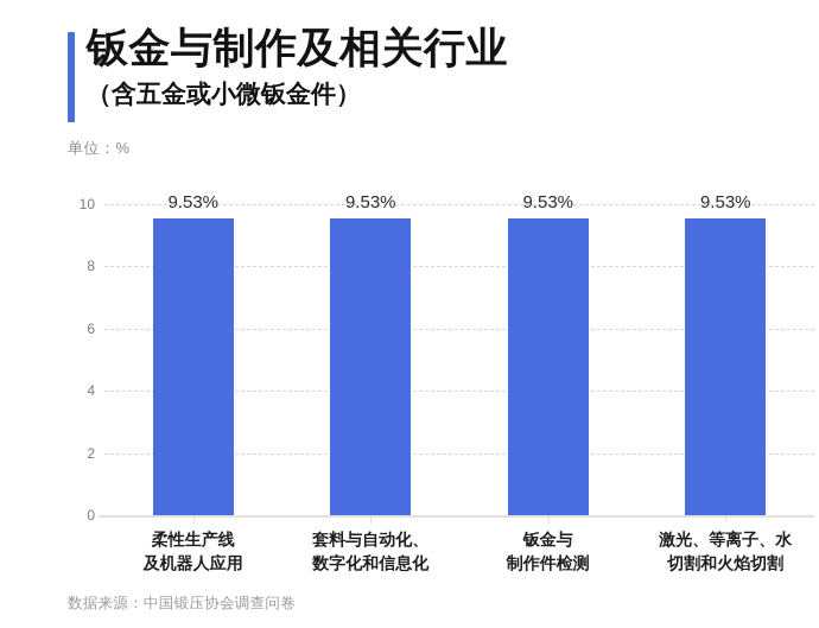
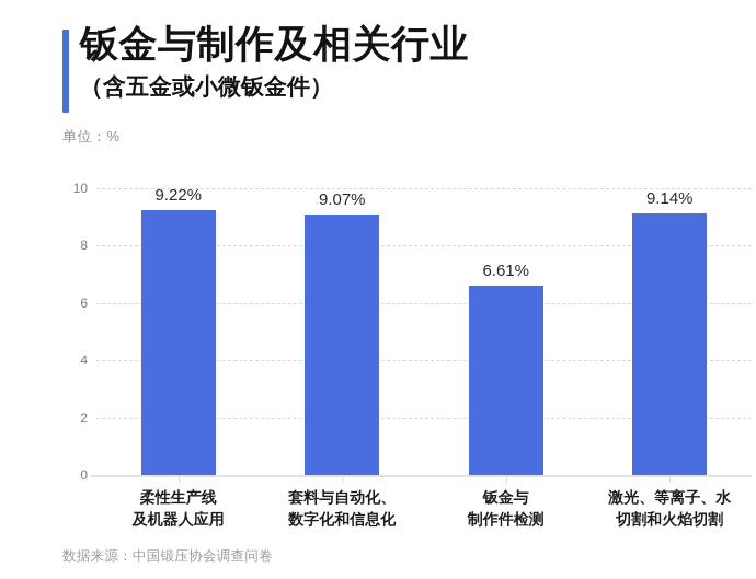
柔性生产线 及机器人应用: 9.53% -> 9.22%
套料与自动化、 数字化和信息化: 9.53% -> 9.07%
钣金与 制作件检测: 9.53% -> 6.61%
激光、等离子、水 切割和火焰切割: 9.53% -> 9.14%
